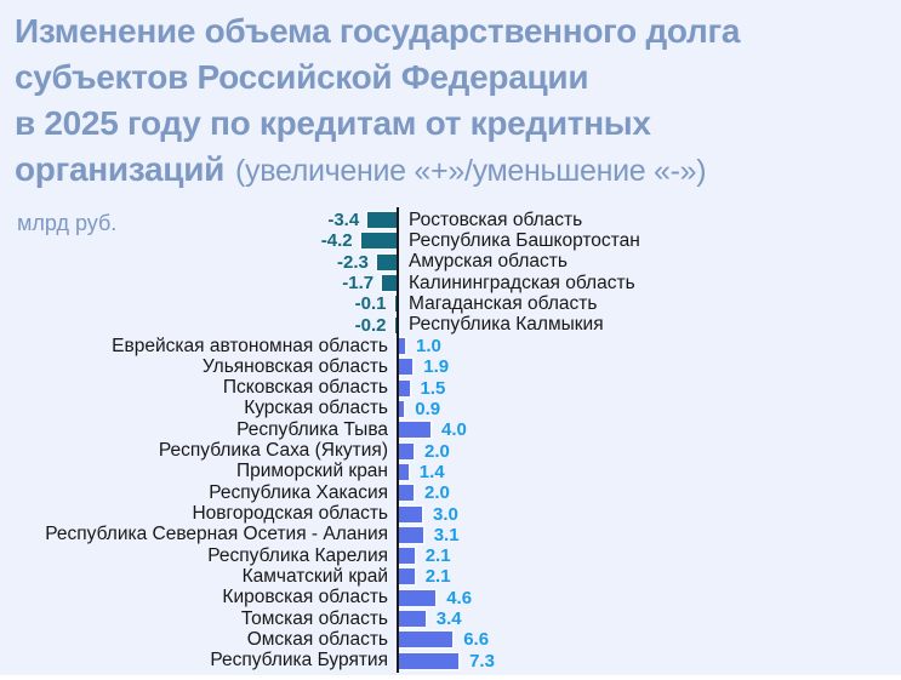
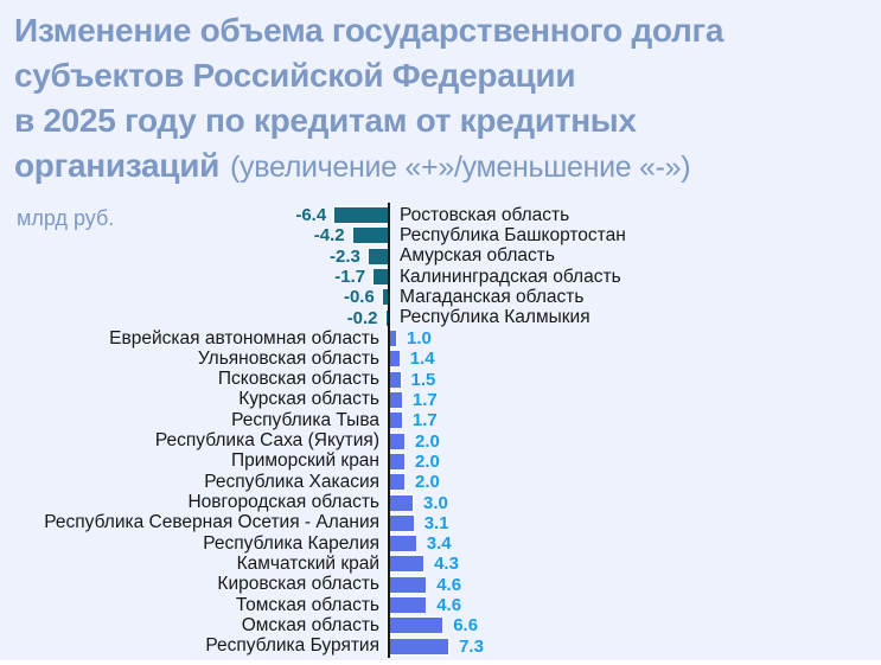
Ростовская область: -3.4 -> -6.4
Магаданская область: -0.1 -> -0.6
Ульяновская область: 1.9 -> 1.4
Курская область: 0.9 -> 1.7
Республика Тыва: 4.0 -> 1.7
Приморский кран: 1.4 -> 2.0
Республика Карелия: 2.1 -> 3.4
Камчатский край: 2.1 -> 4.3
Томская область: 3.4 -> 4.6
